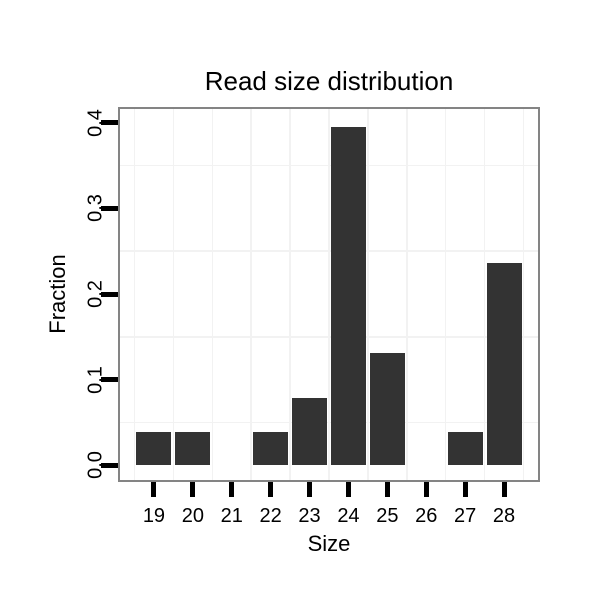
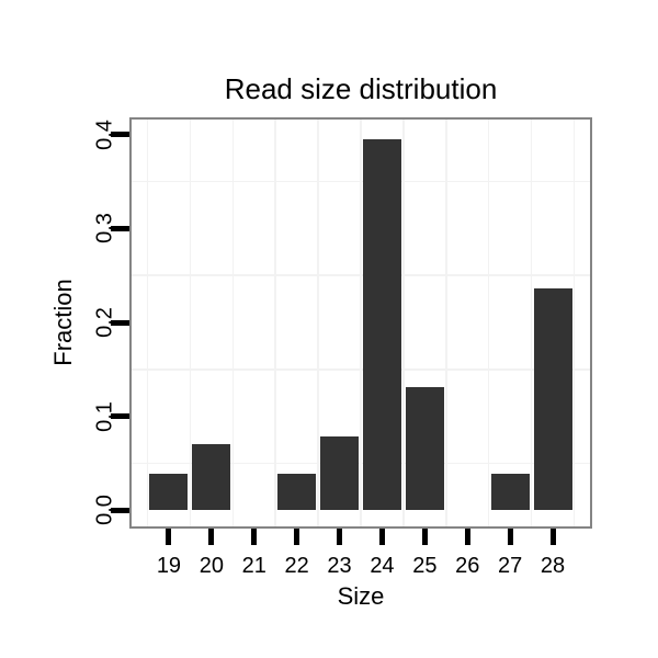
20: 0.04 -> 0.07
